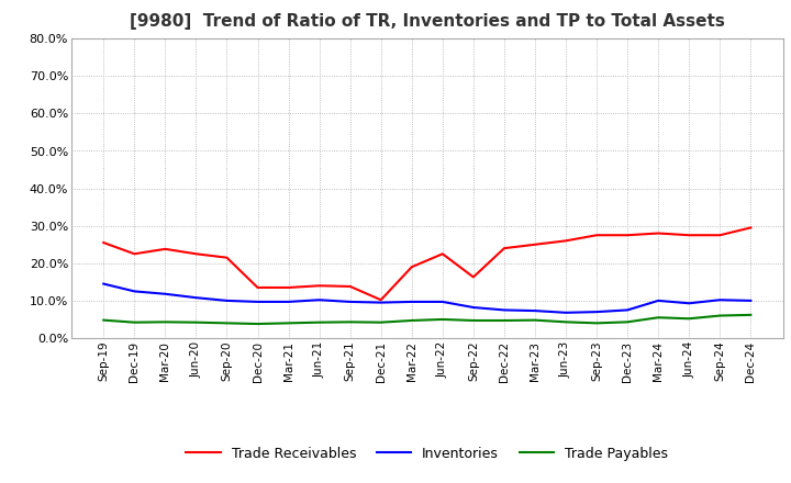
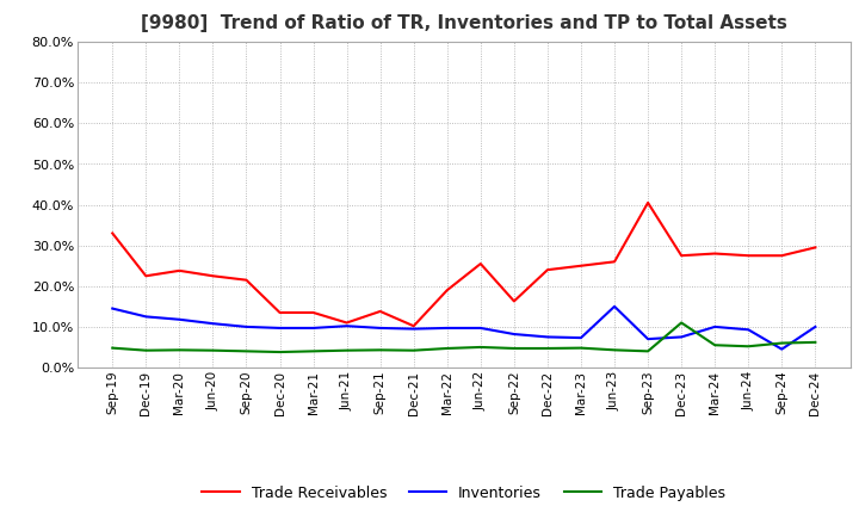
Trade Receivables/Sep-19: 25.5% -> 33.0%
Trade Receivables/Jun-21: 14.0% -> 11.0%
Trade Receivables/Jun-22: 22.5% -> 25.5%
Inventories/Jun-23: 6.8% -> 15.0%
Trade Receivables/Sep-23: 27.5% -> 40.5%
Trade Payables/Dec-23: 4.3% -> 11.0%
Inventories/Sep-24: 10.2% -> 4.5%
